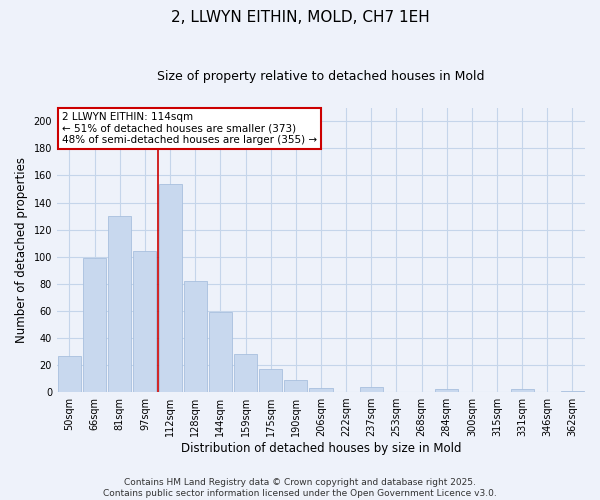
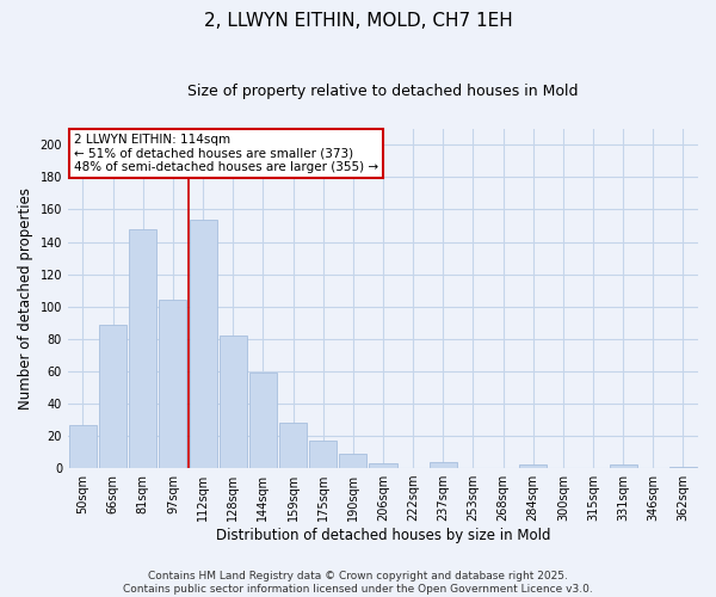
66sqm: 99 -> 89
81sqm: 130 -> 148
